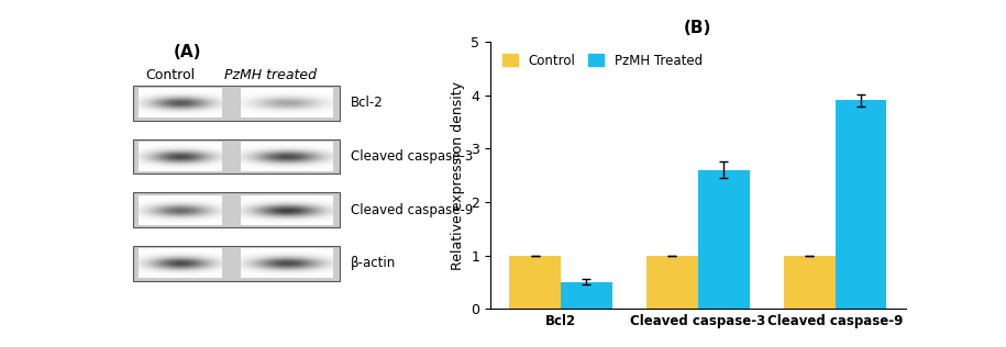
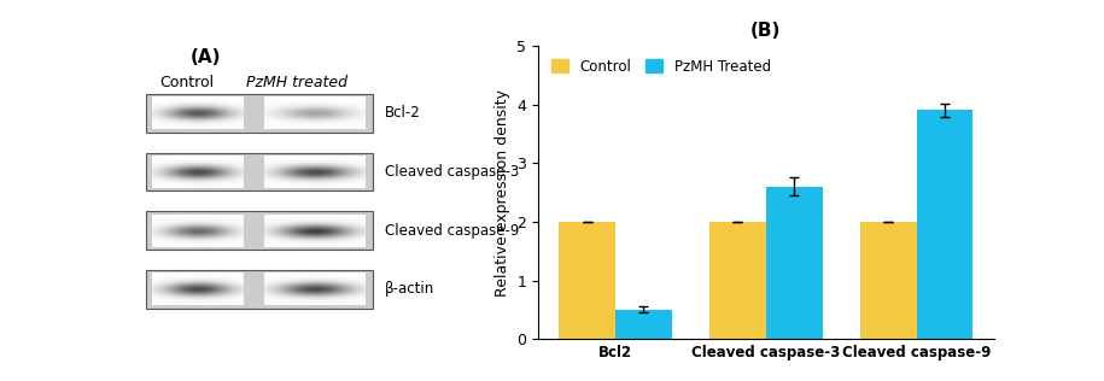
Control/Bcl2: 1 -> 2
Control/Cleaved caspase-3: 1 -> 2
Control/Cleaved caspase-9: 1 -> 2
